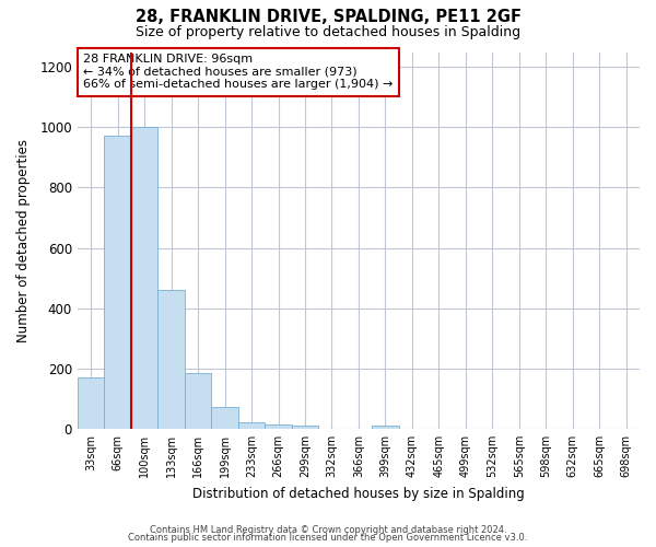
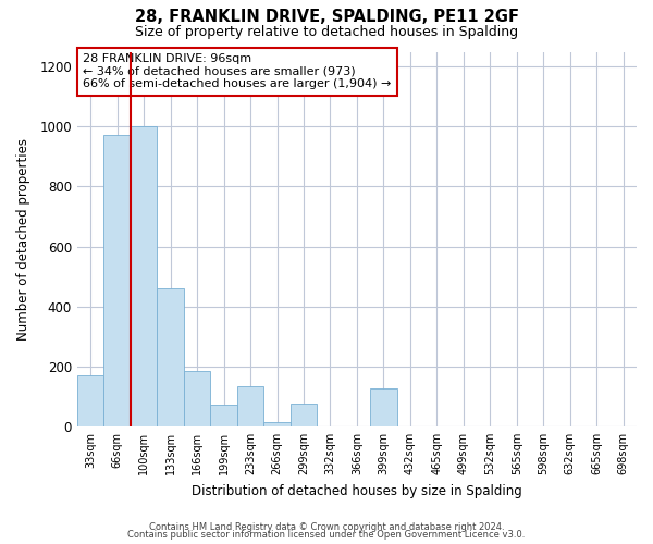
233sqm: 22 -> 135
299sqm: 12 -> 75
399sqm: 10 -> 125
